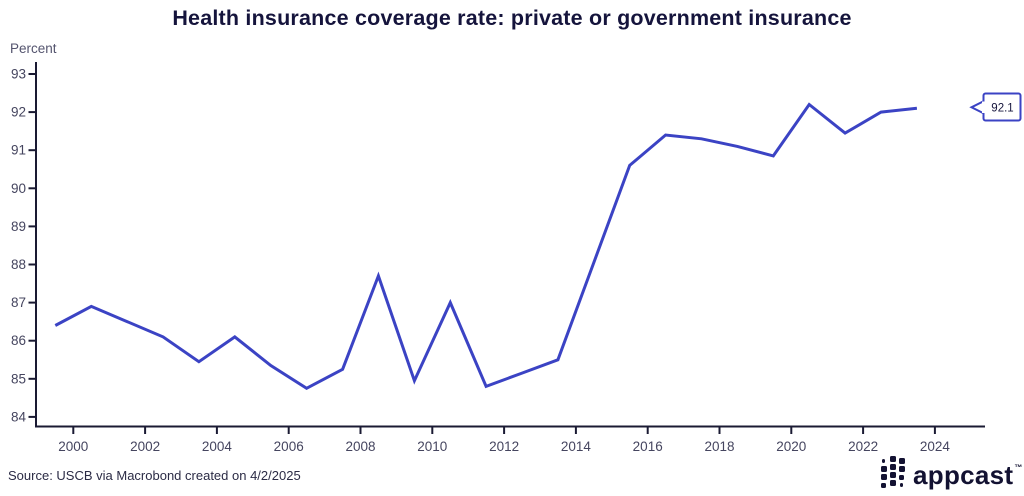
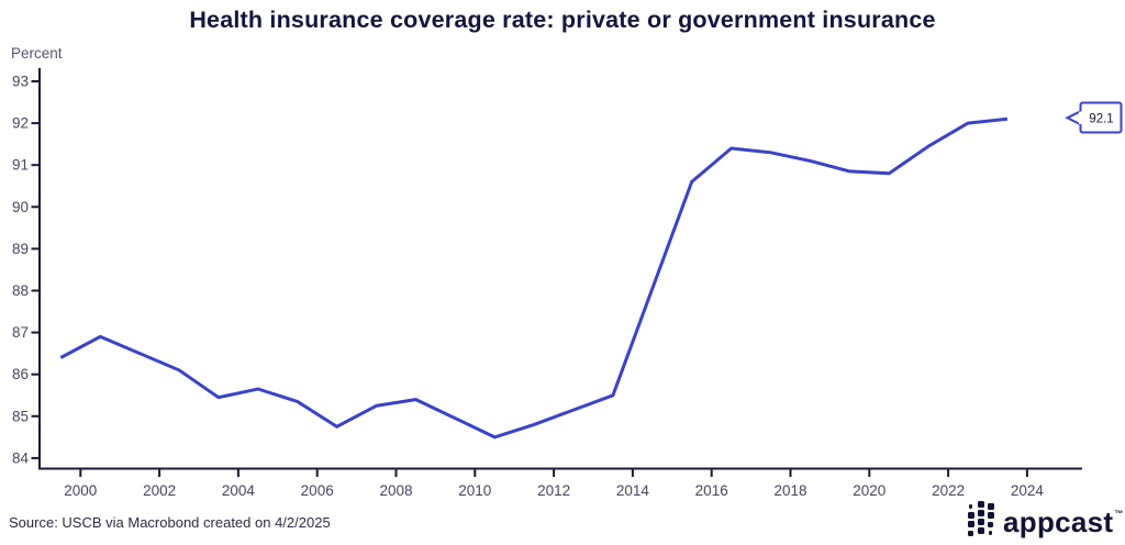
2004: 86.1 -> 85.7
2008: 87.7 -> 85.4
2010: 87.0 -> 84.5
2020: 92.2 -> 90.8
